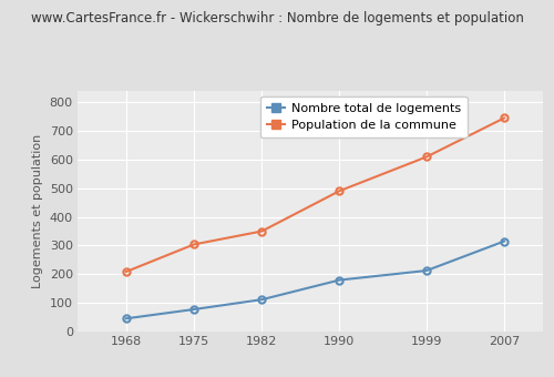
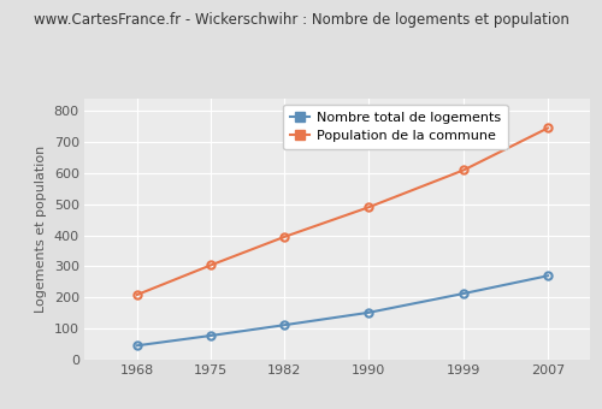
Population de la commune/1982: 350 -> 395
Nombre total de logements/1990: 180 -> 152
Nombre total de logements/2007: 315 -> 270
